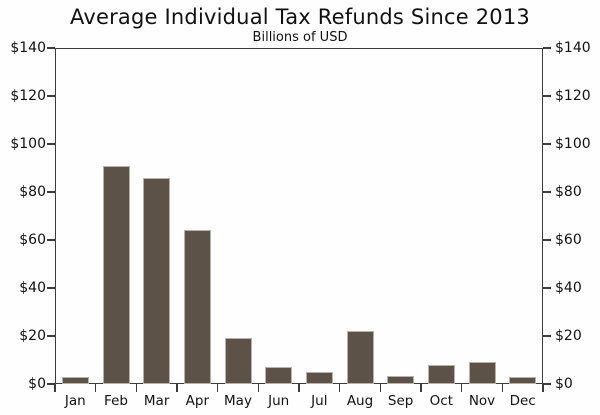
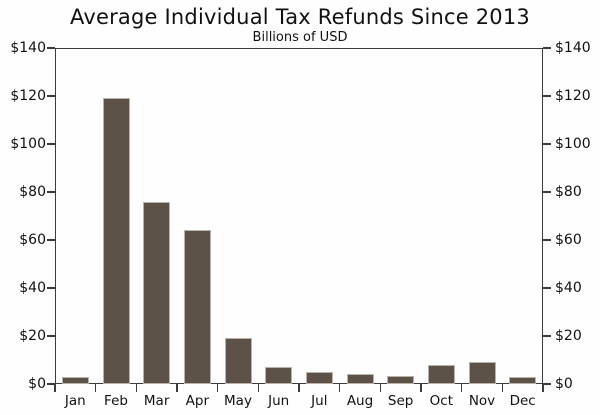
Feb: $91 -> $119
Mar: $86 -> $76
Aug: $22 -> $4
